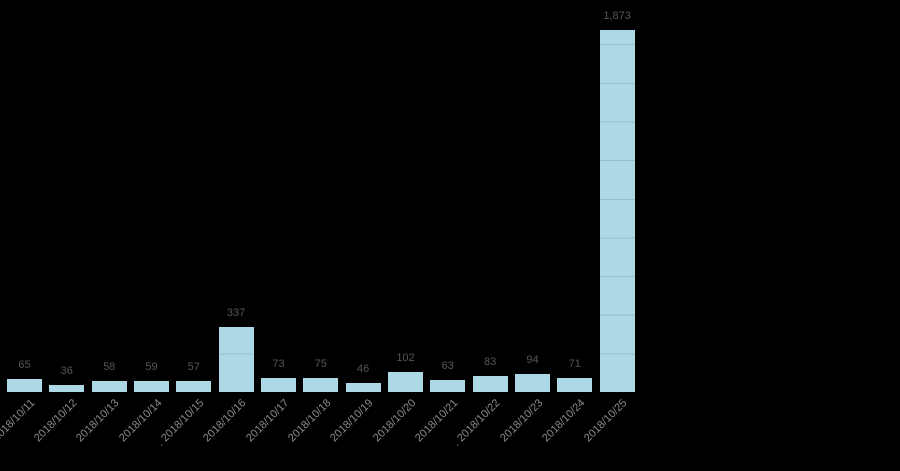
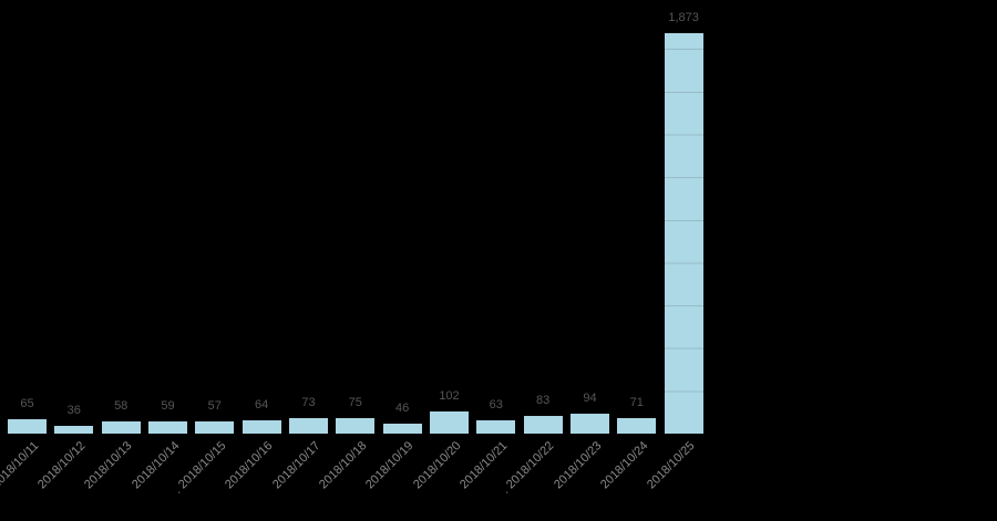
2018/10/16: 337 -> 64
